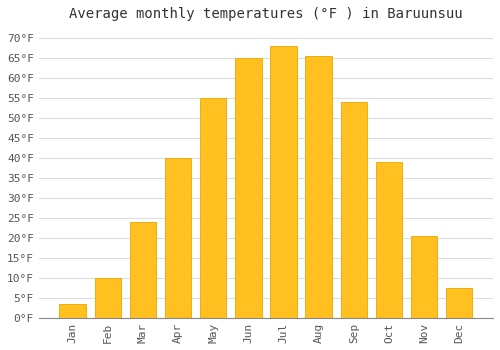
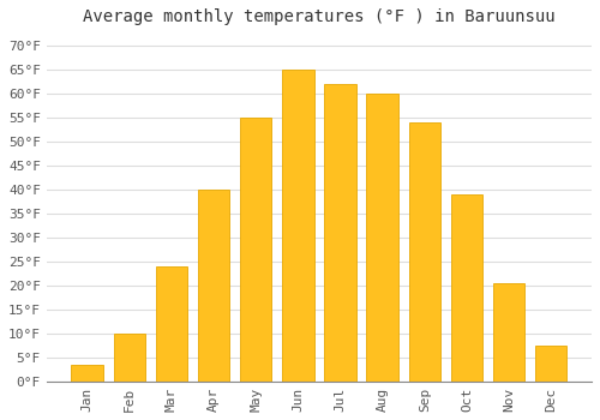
Jul: 68.0°F -> 62.0°F
Aug: 65.5°F -> 60.0°F
